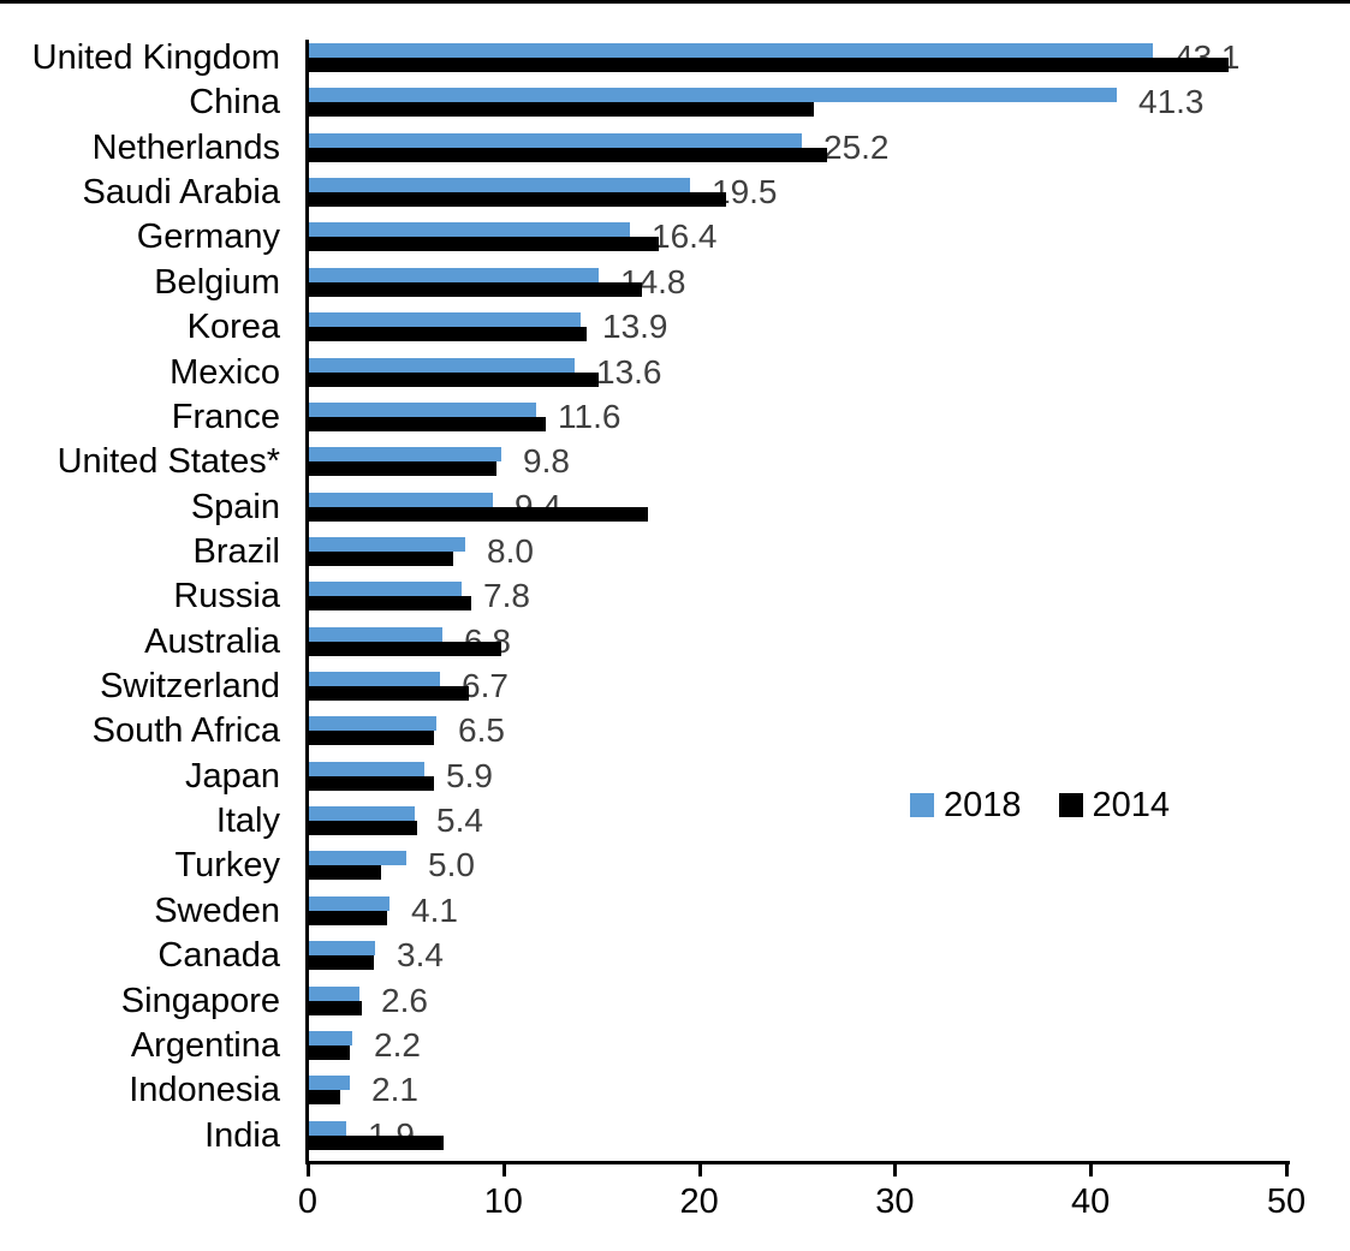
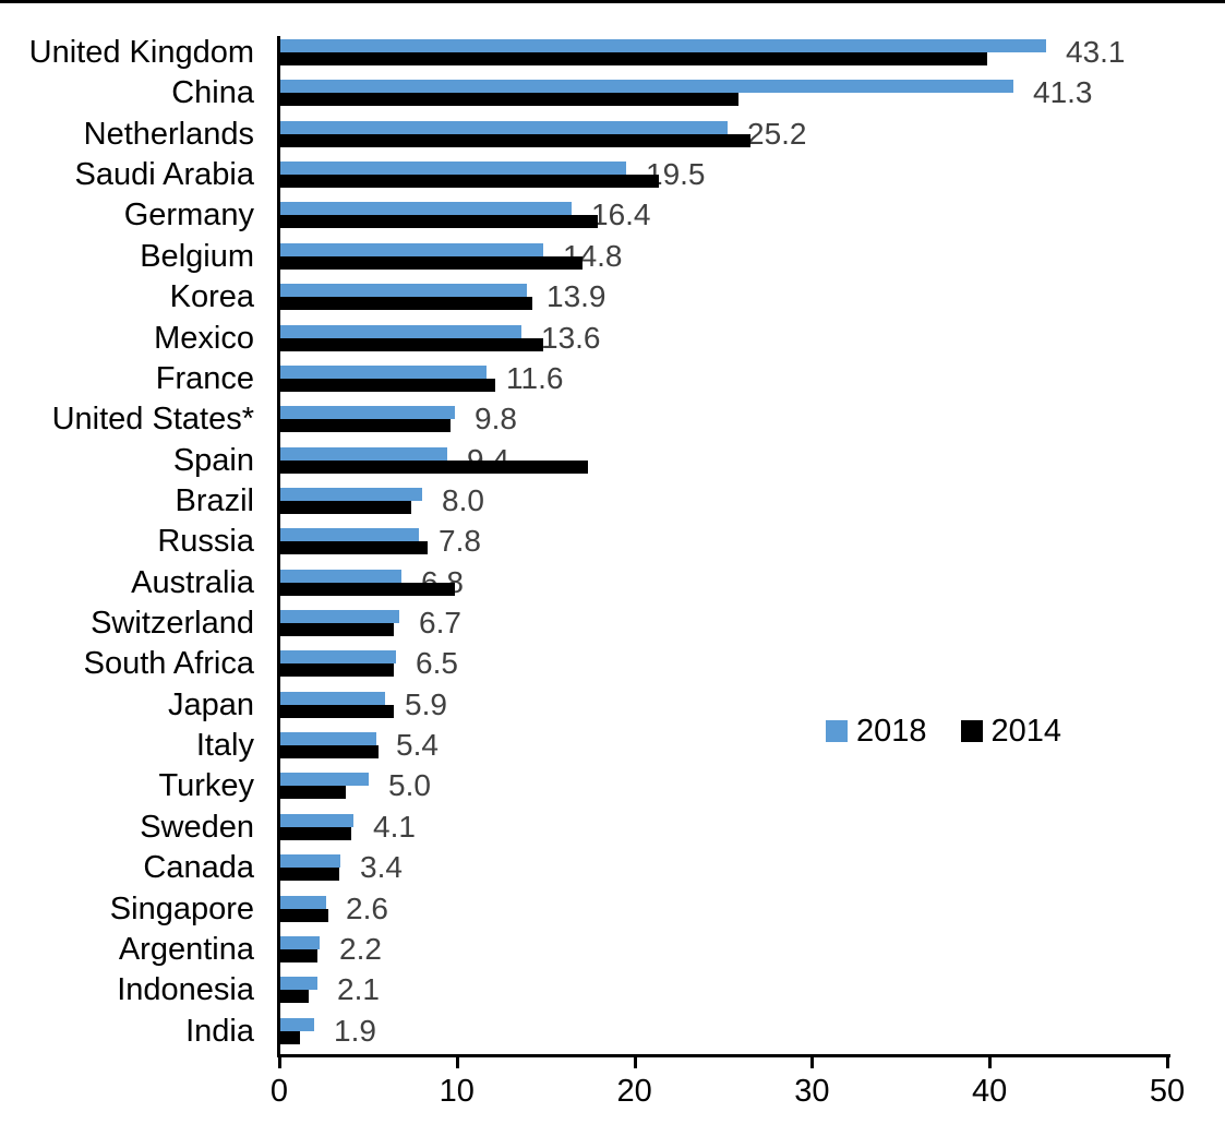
2014/United Kingdom: 47.0 -> 39.8
2014/Switzerland: 8.2 -> 6.4
2014/India: 6.9 -> 1.1
